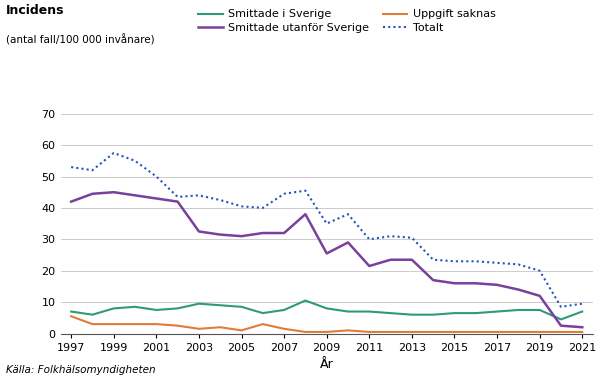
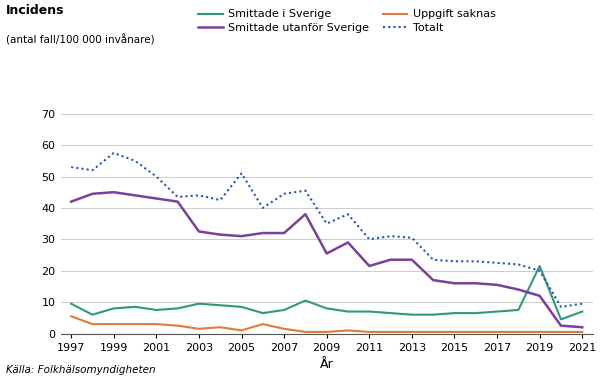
Smittade i Sverige/1997: 7.0 -> 9.5
Totalt/2005: 40.5 -> 51.0
Smittade i Sverige/2019: 7.5 -> 21.5
